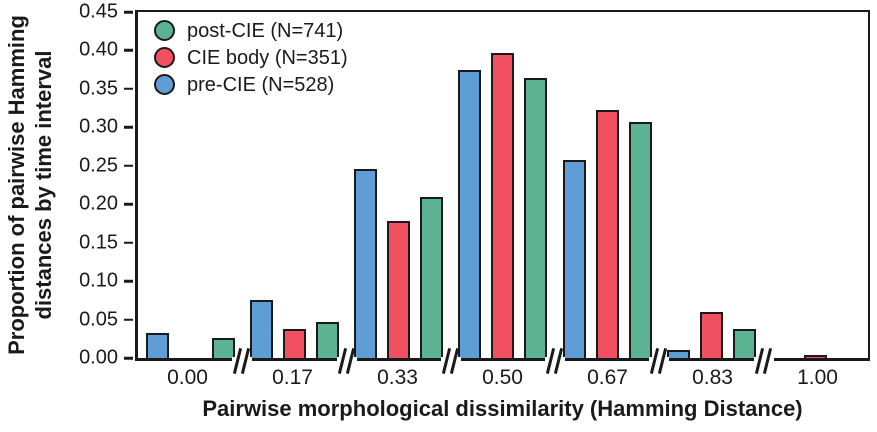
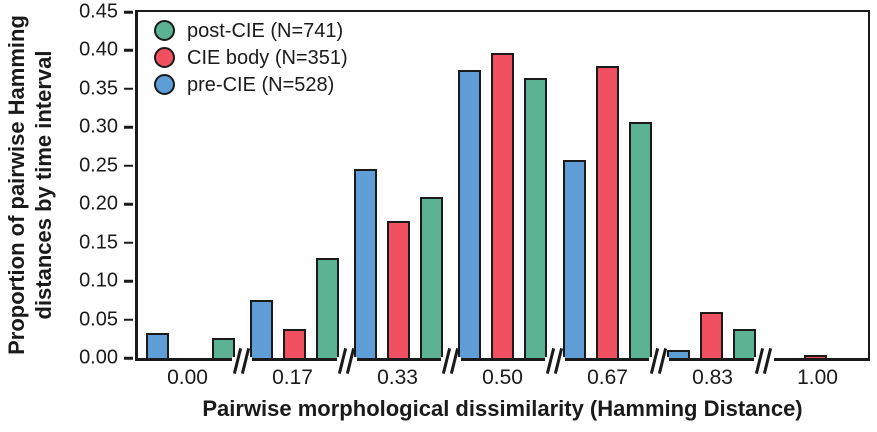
post-CIE (N=741)/0.17: 0.05 -> 0.13
CIE body (N=351)/0.67: 0.32 -> 0.38
